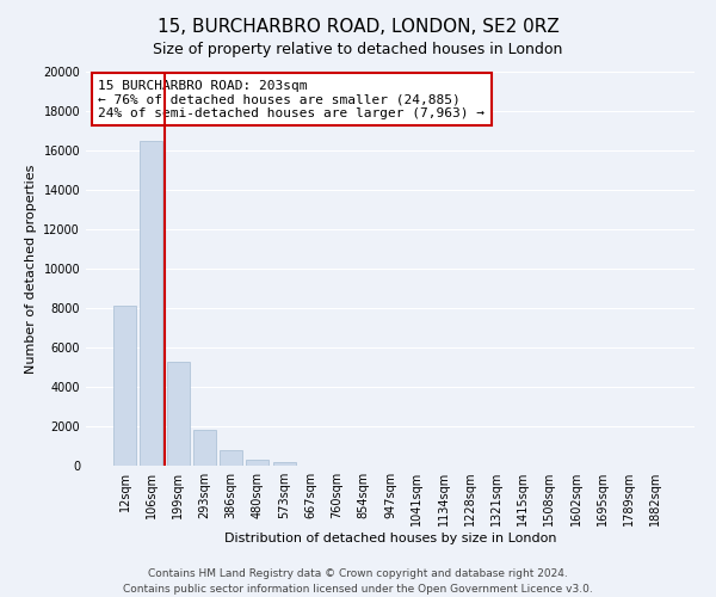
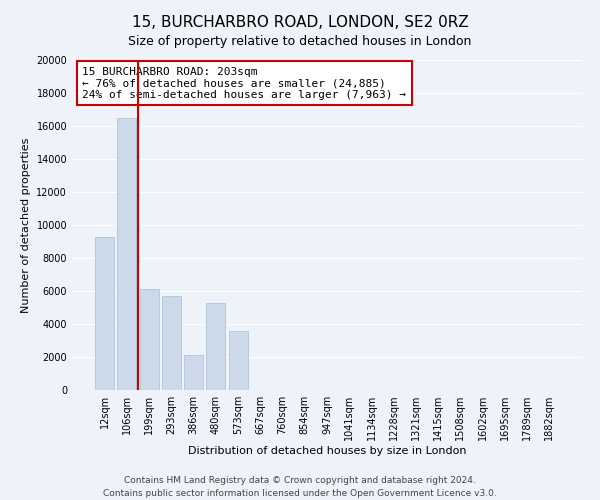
12sqm: 8100 -> 9300
199sqm: 5300 -> 6100
293sqm: 1800 -> 5700
386sqm: 800 -> 2100
480sqm: 300 -> 5300
573sqm: 200 -> 3600
